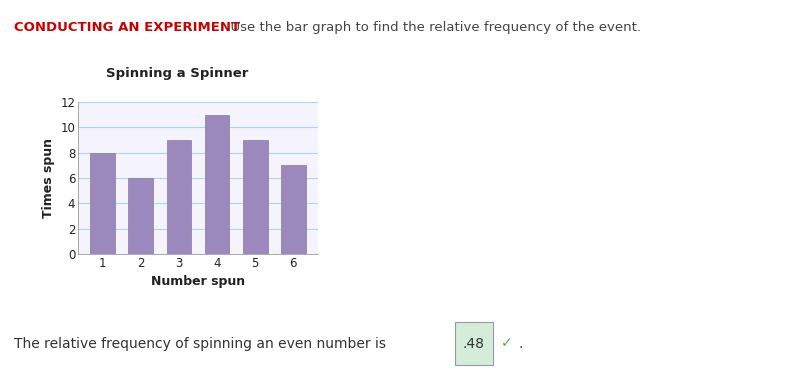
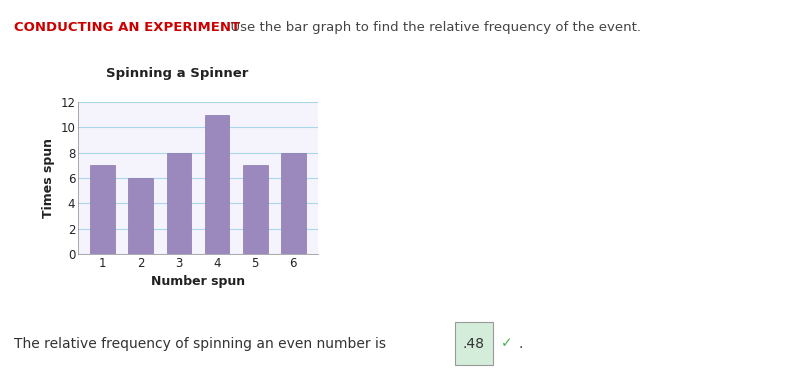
1: 8 -> 7
3: 9 -> 8
5: 9 -> 7
6: 7 -> 8
